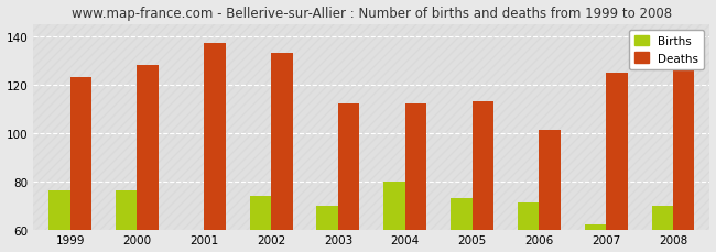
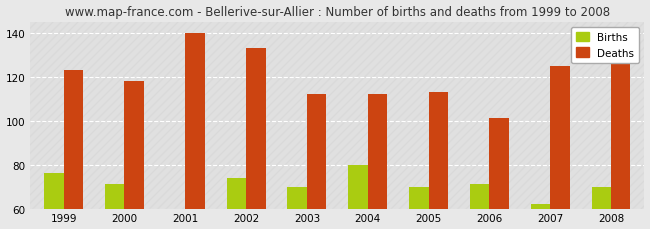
Births/2000: 76 -> 71
Deaths/2000: 128 -> 118
Deaths/2001: 137 -> 140
Births/2005: 73 -> 70
